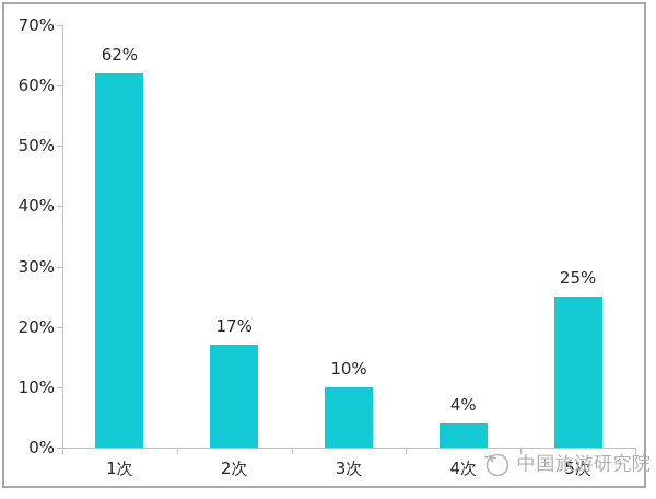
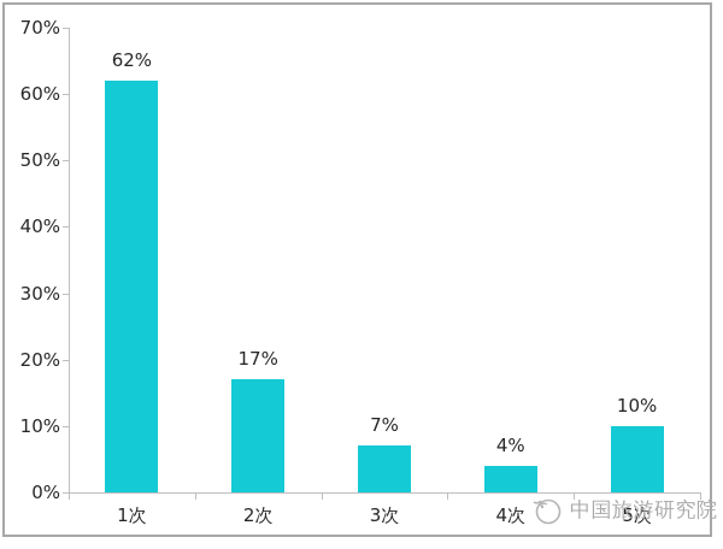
3次: 10% -> 7%
5次: 25% -> 10%
